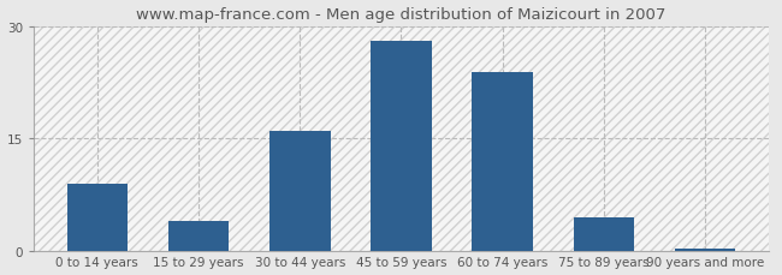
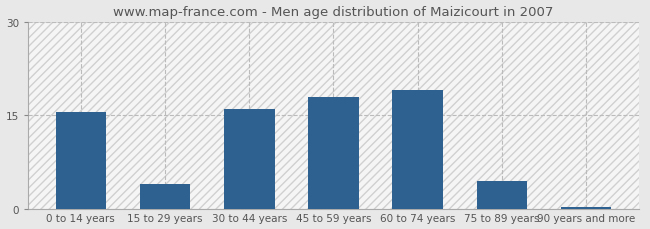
0 to 14 years: 9.0 -> 15.5
45 to 59 years: 28.0 -> 18.0
60 to 74 years: 23.8 -> 19.0
